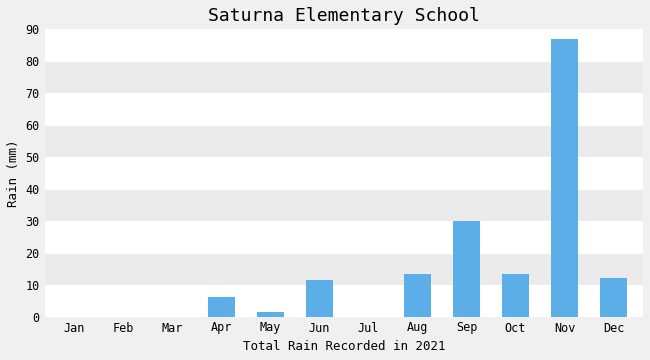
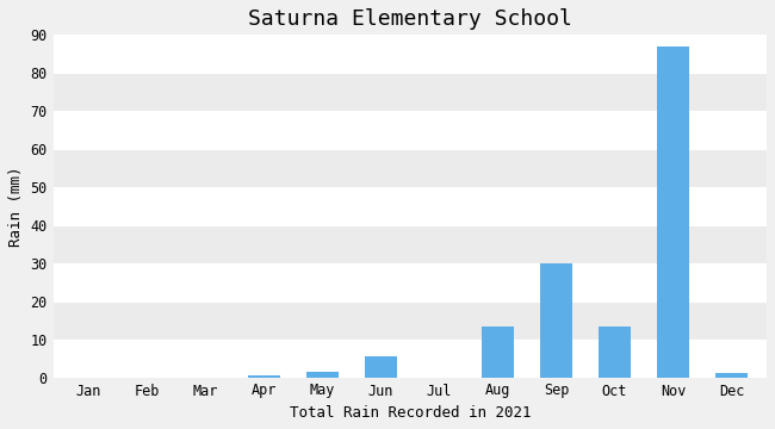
Apr: 6.0 -> 0.5
Jun: 11.5 -> 5.5
Dec: 12.0 -> 1.0
